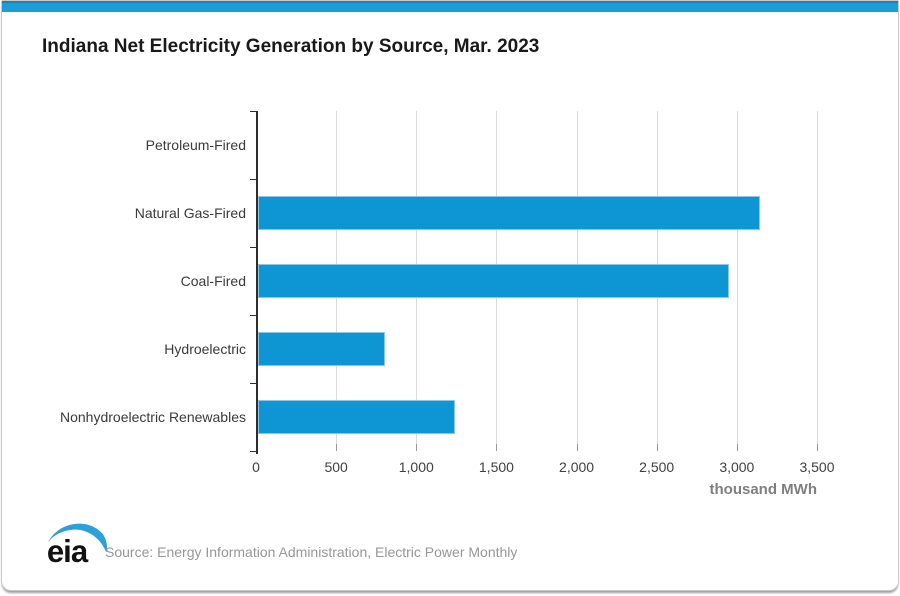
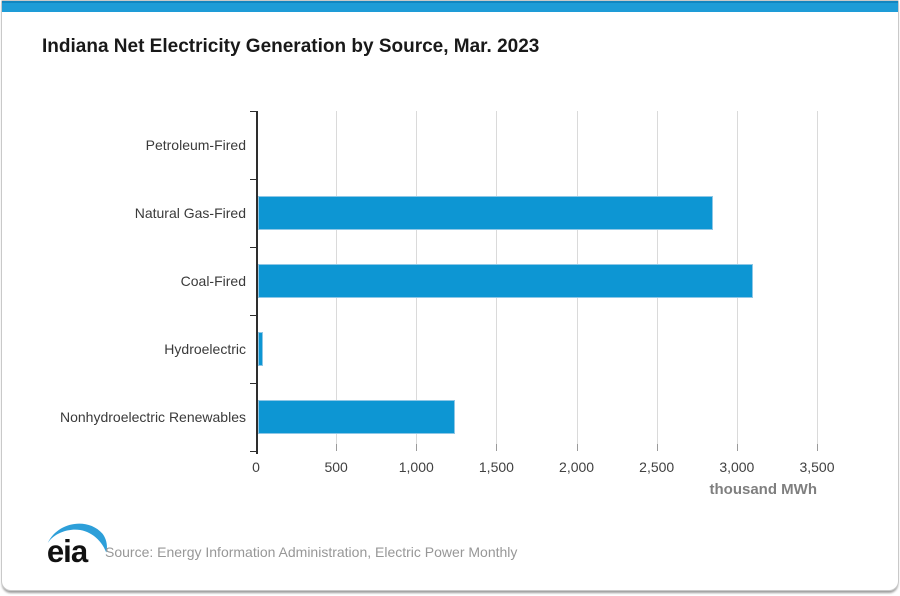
Natural Gas-Fired: 3130 -> 2840
Coal-Fired: 2940 -> 3090
Hydroelectric: 790 -> 30
